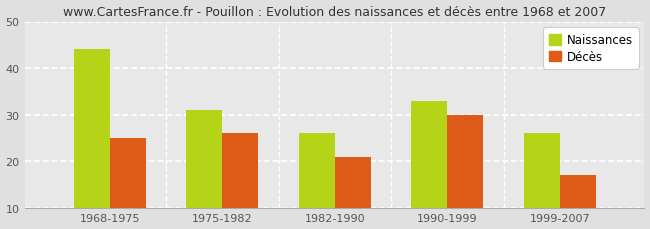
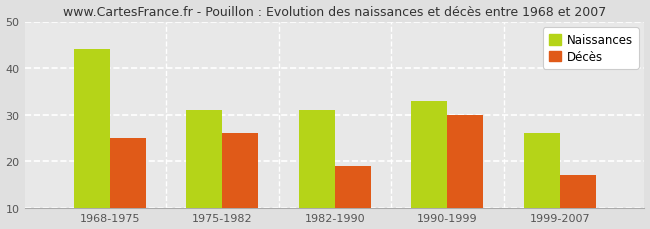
Naissances/1982-1990: 26 -> 31
Décès/1982-1990: 21 -> 19
